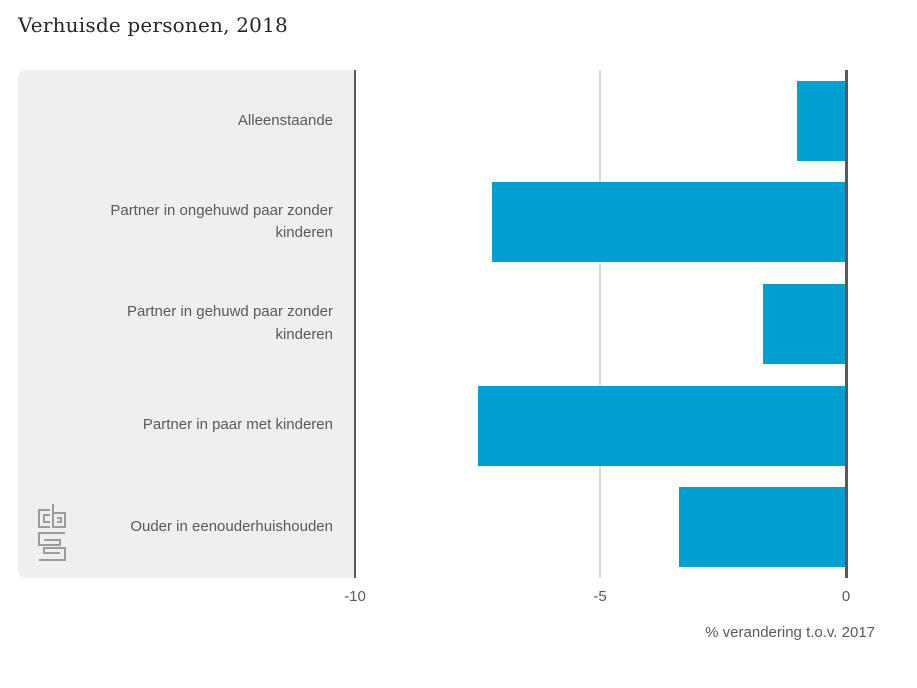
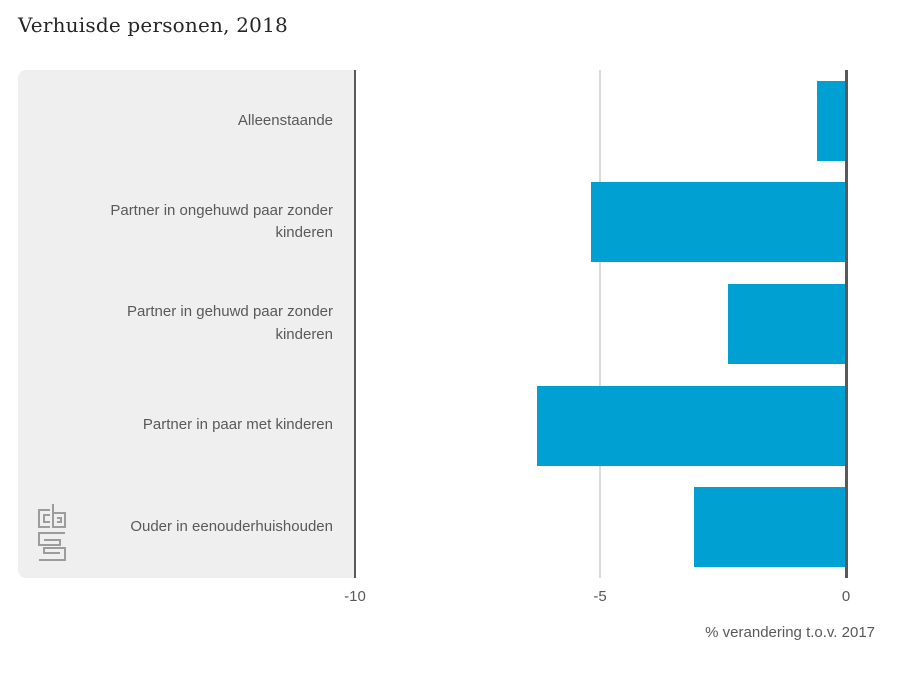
Alleenstaande: -1.0 -> -0.6
Partner in ongehuwd paar zonder kinderen: -7.2 -> -5.2
Partner in gehuwd paar zonder kinderen: -1.7 -> -2.4
Partner in paar met kinderen: -7.5 -> -6.3
Ouder in eenouderhuishouden: -3.4 -> -3.1
